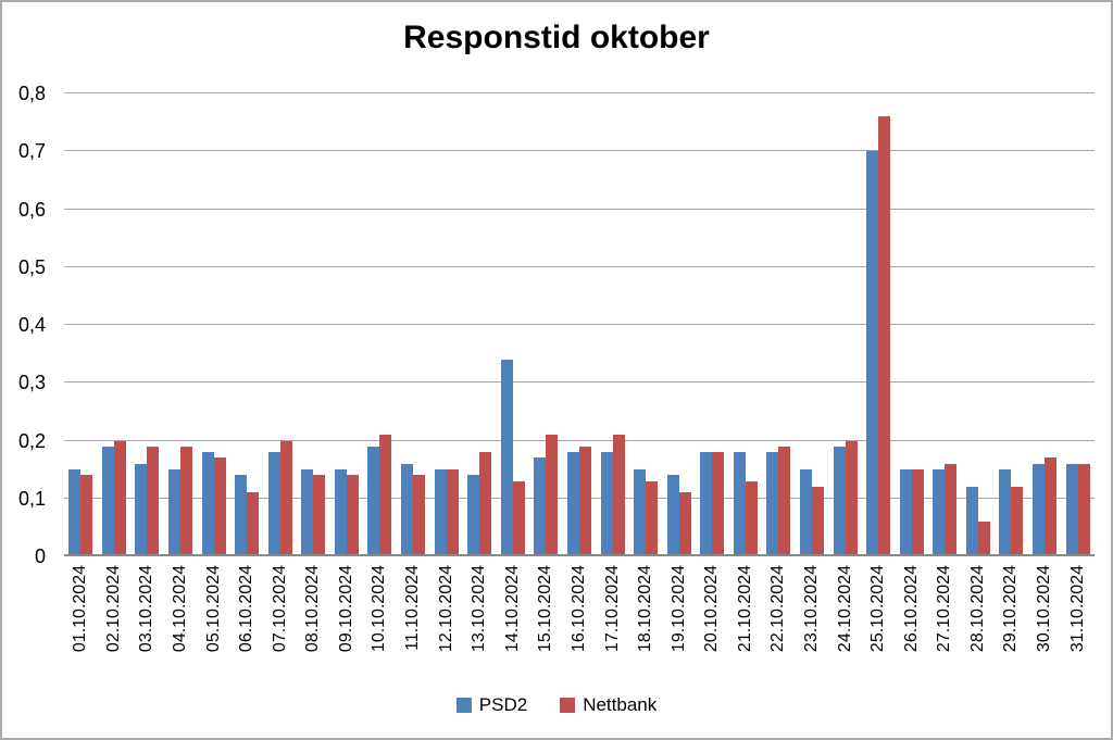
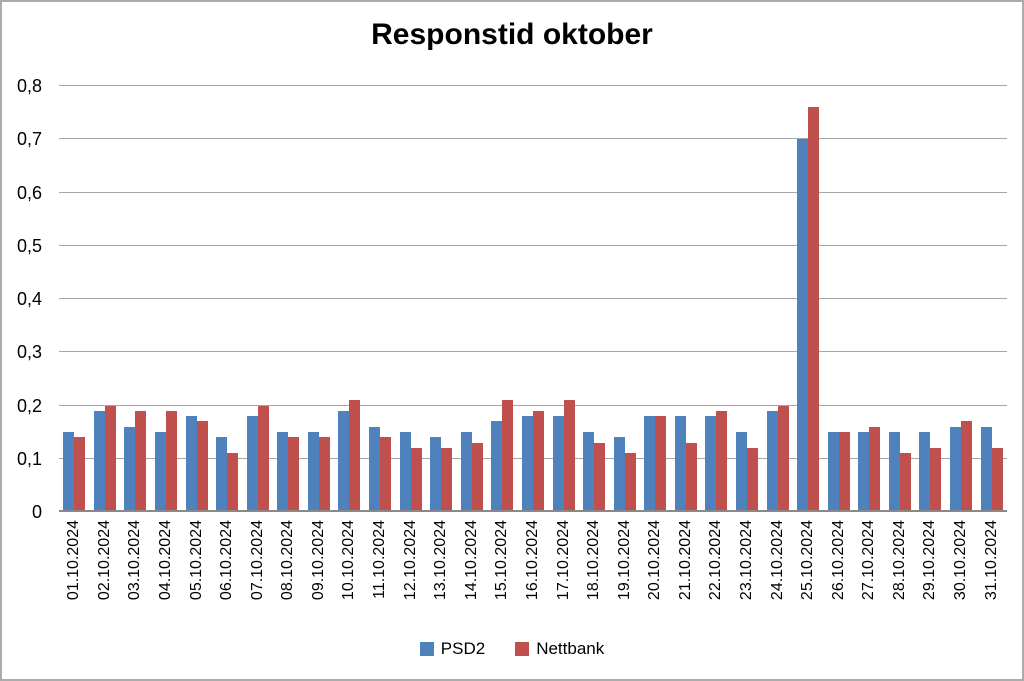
Nettbank/12.10.2024: 0,15 -> 0,12
Nettbank/13.10.2024: 0,18 -> 0,12
PSD2/14.10.2024: 0,34 -> 0,15
PSD2/28.10.2024: 0,12 -> 0,15
Nettbank/28.10.2024: 0,06 -> 0,11
Nettbank/31.10.2024: 0,16 -> 0,12
